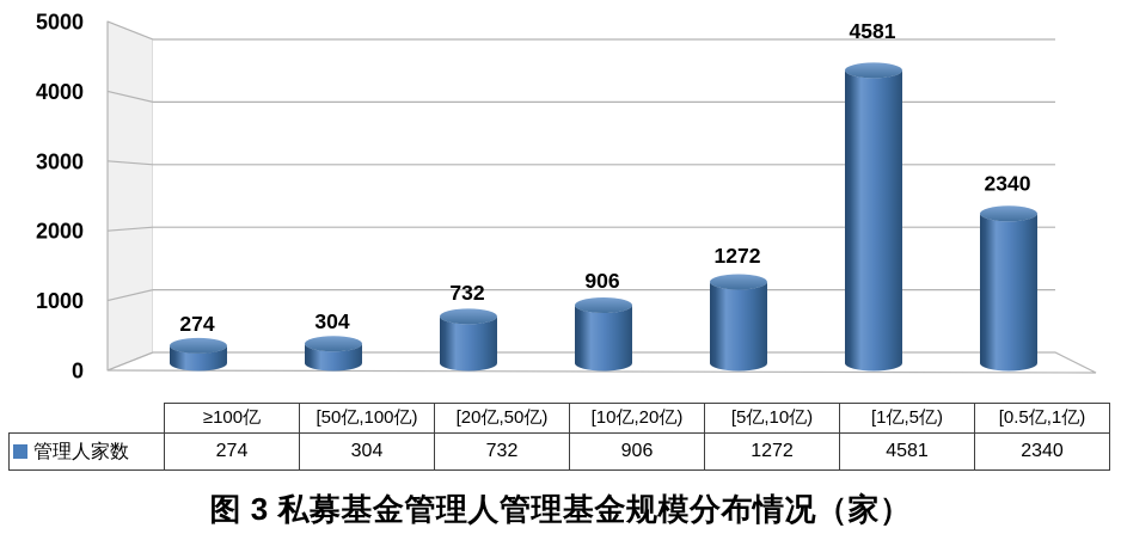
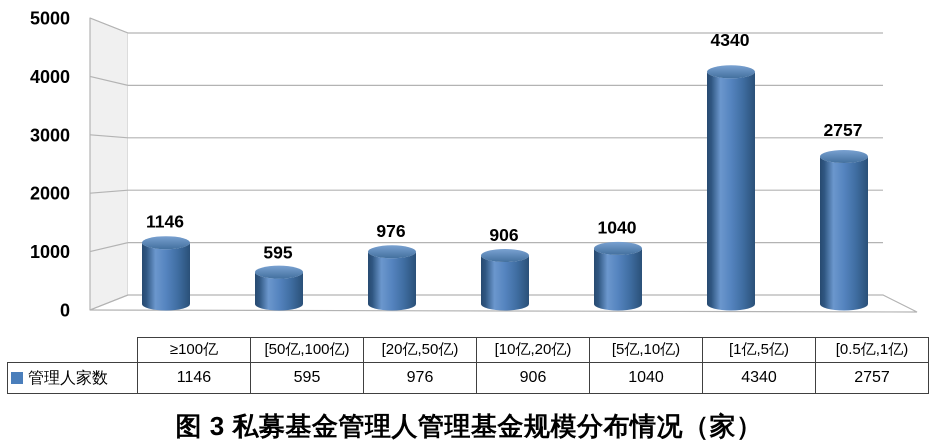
≥100亿: 274 -> 1146
[50亿,100亿): 304 -> 595
[20亿,50亿): 732 -> 976
[5亿,10亿): 1272 -> 1040
[1亿,5亿): 4581 -> 4340
[0.5亿,1亿): 2340 -> 2757
